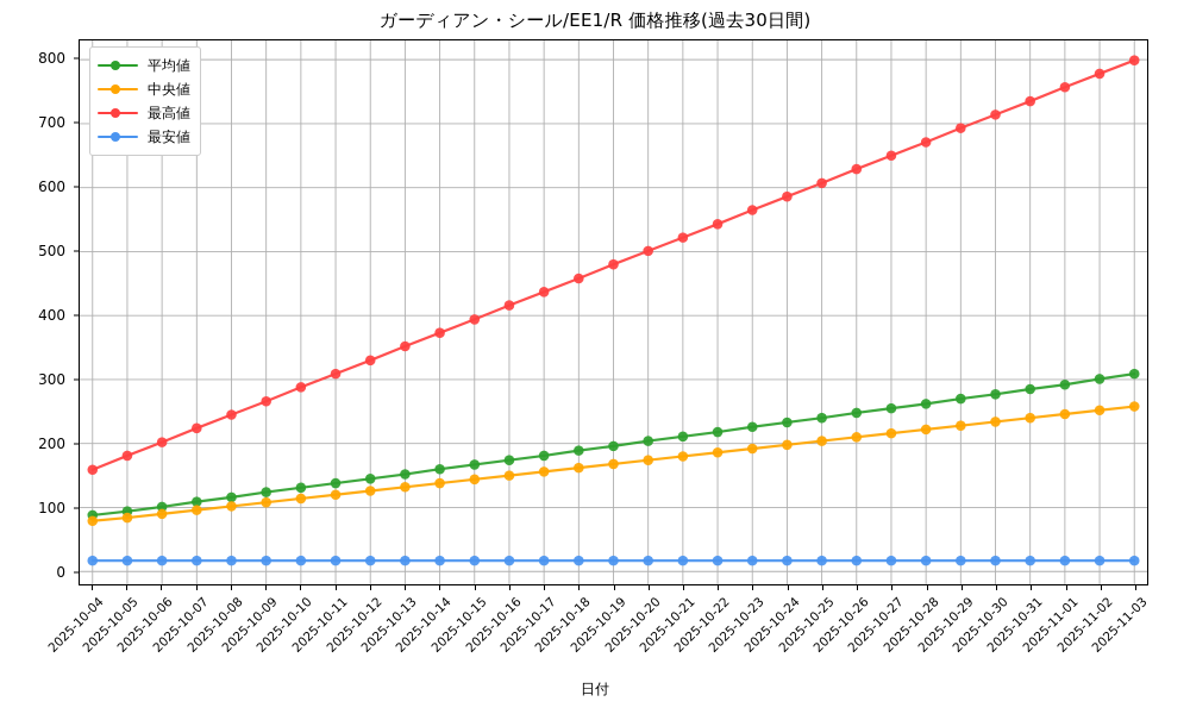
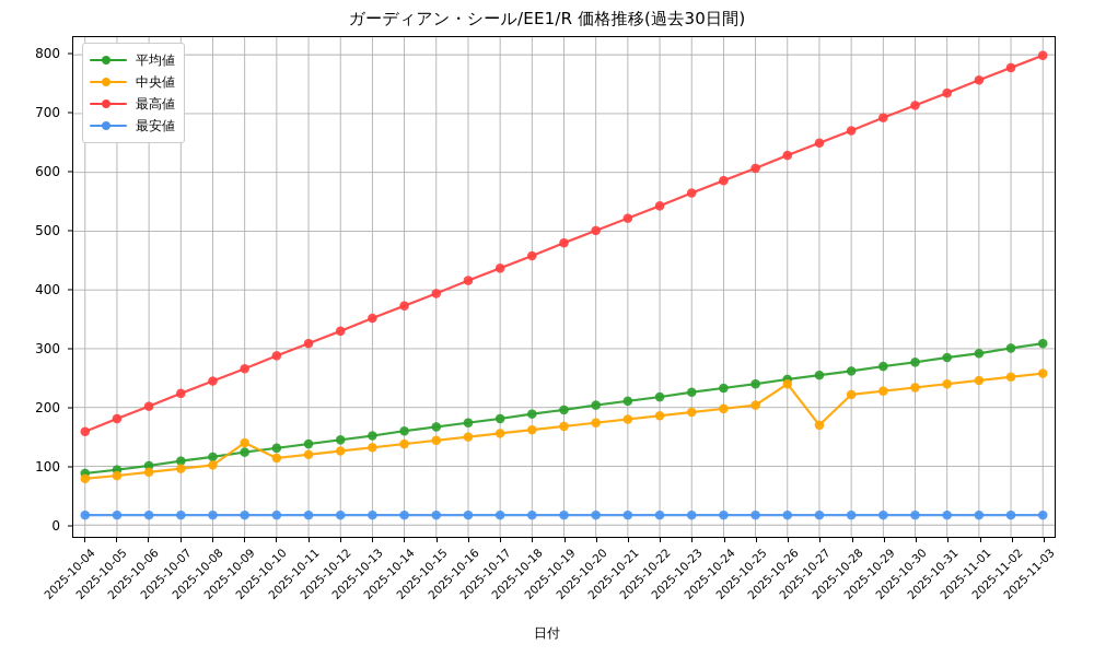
中央値/2025-10-09: 110 -> 140
中央値/2025-10-26: 210 -> 240
中央値/2025-10-27: 220 -> 170
